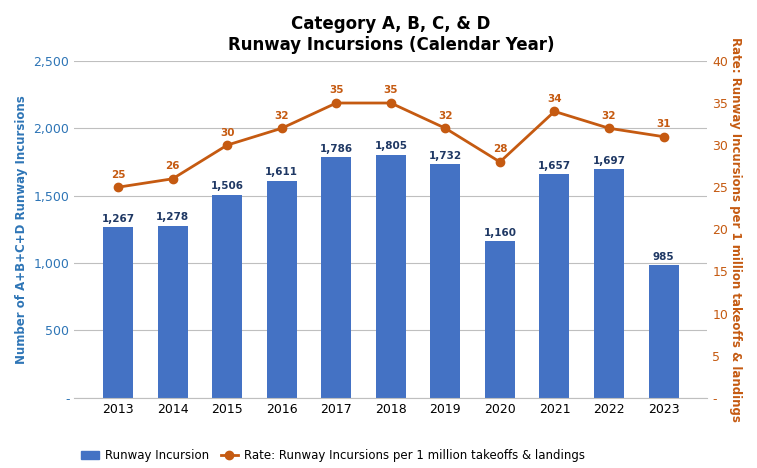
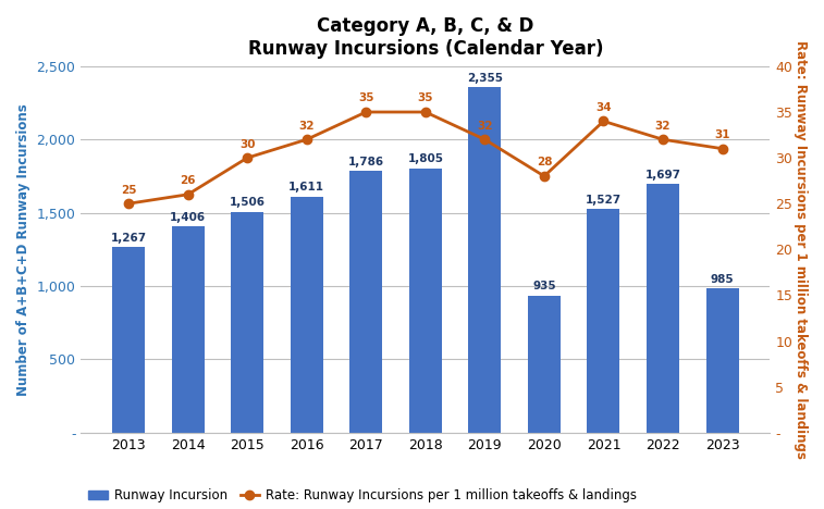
Runway Incursion/2014: 1,278 -> 1,406
Runway Incursion/2019: 1,732 -> 2,355
Runway Incursion/2020: 1,160 -> 935
Runway Incursion/2021: 1,657 -> 1,527
